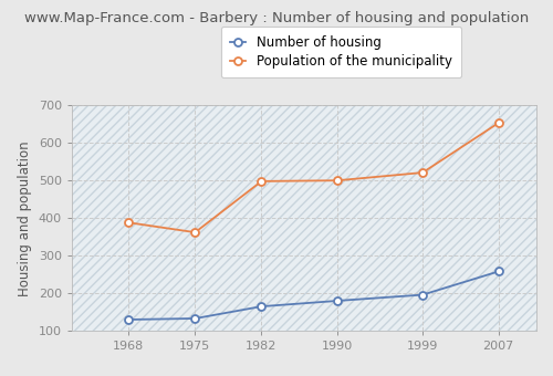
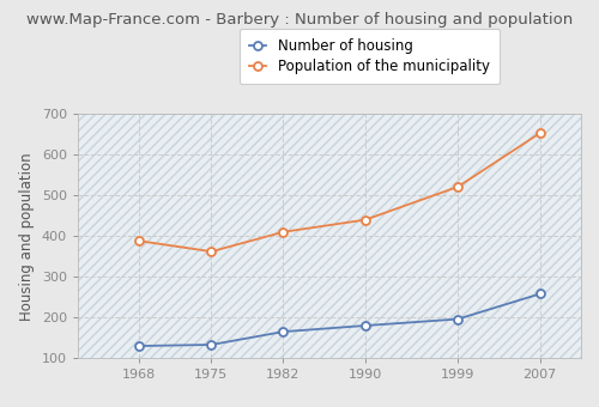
Population of the municipality/1982: 498 -> 410
Population of the municipality/1990: 500 -> 440
